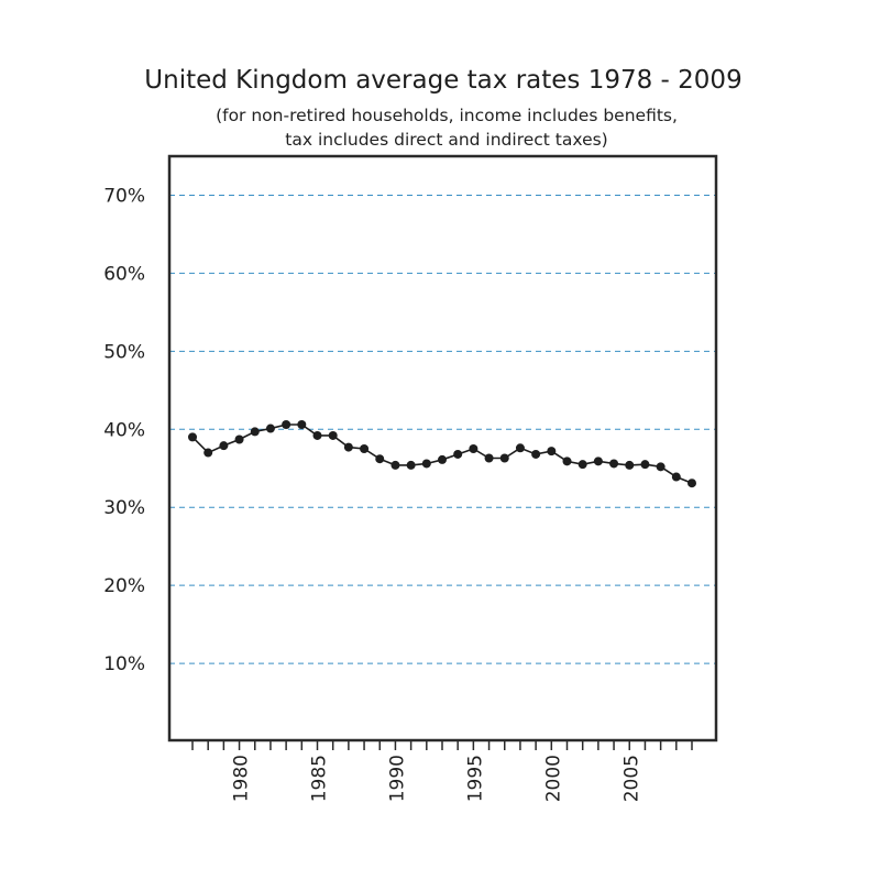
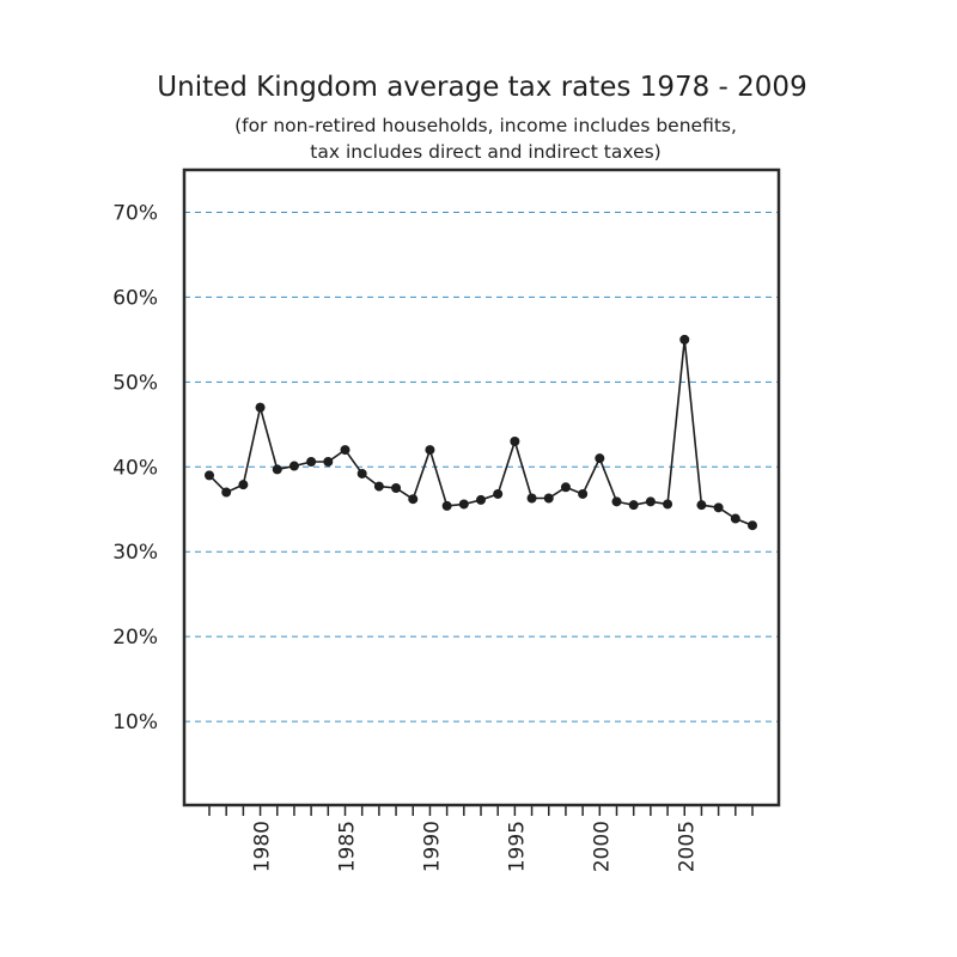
1980: 39% -> 47%
1985: 39% -> 42%
1990: 35% -> 42%
1995: 38% -> 43%
2000: 37% -> 41%
2005: 35% -> 55%
